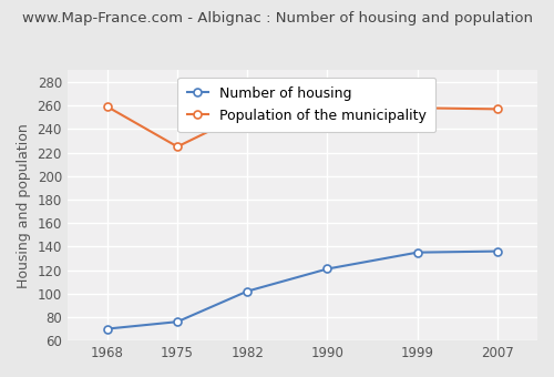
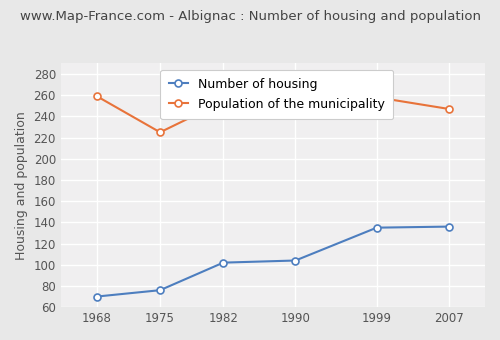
Number of housing/1990: 121 -> 104
Population of the municipality/2007: 257 -> 247
